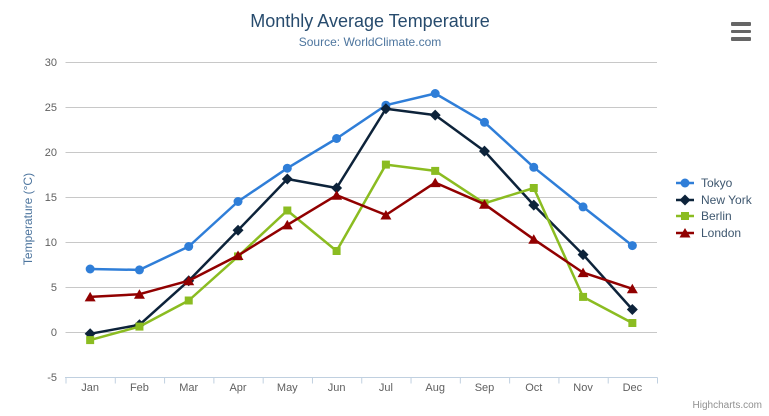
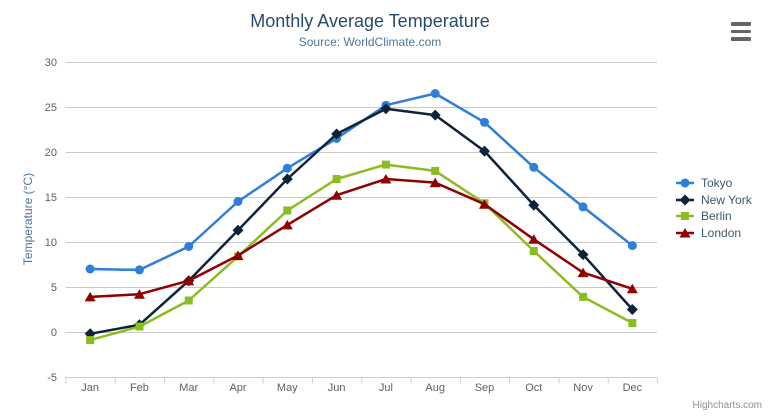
New York/Jun: 16 -> 22
Berlin/Jun: 9 -> 17
London/Jul: 13 -> 17
Berlin/Oct: 16 -> 9
